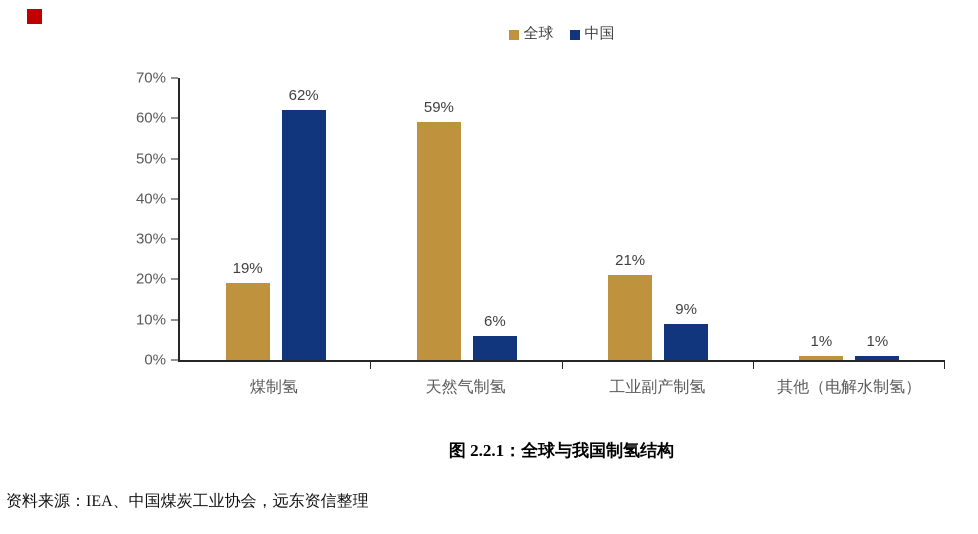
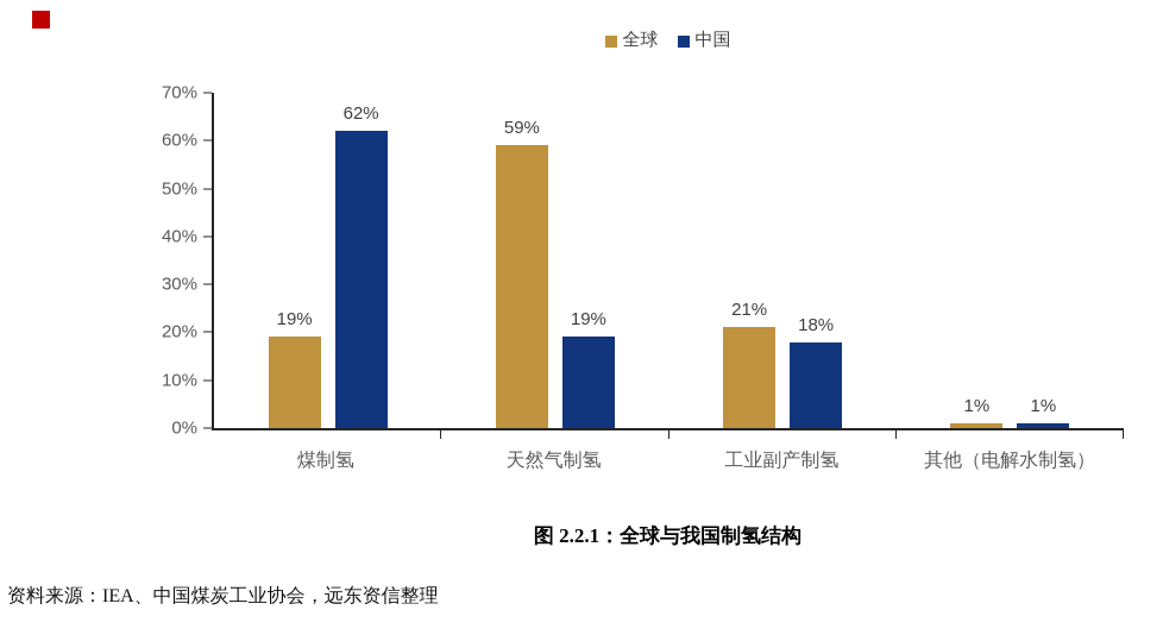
中国/天然气制氢: 6% -> 19%
中国/工业副产制氢: 9% -> 18%
